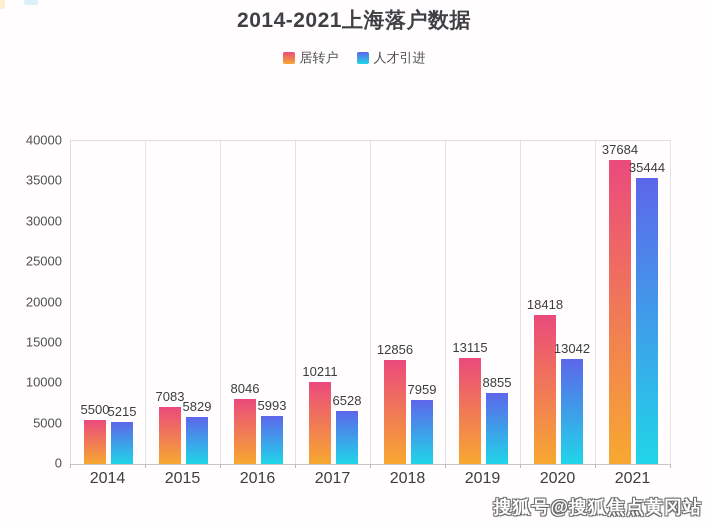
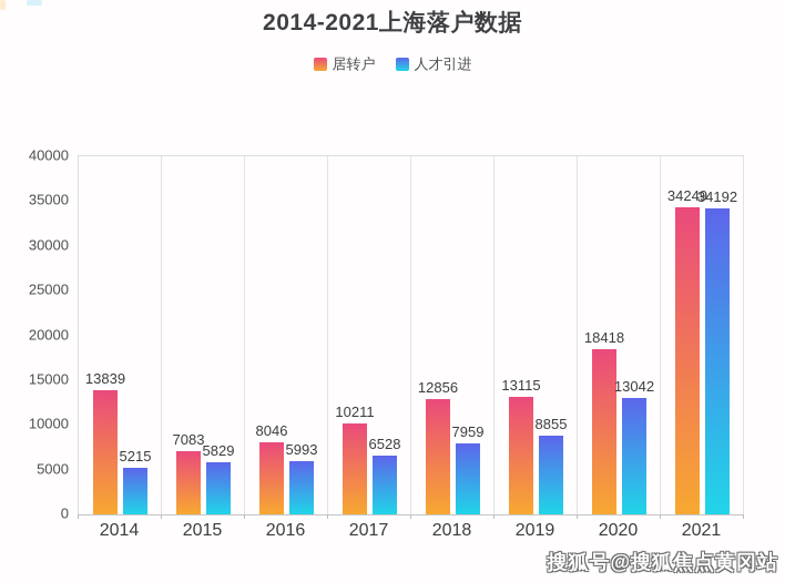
居转户/2014: 5500 -> 13839
居转户/2021: 37684 -> 34249
人才引进/2021: 35444 -> 34192
